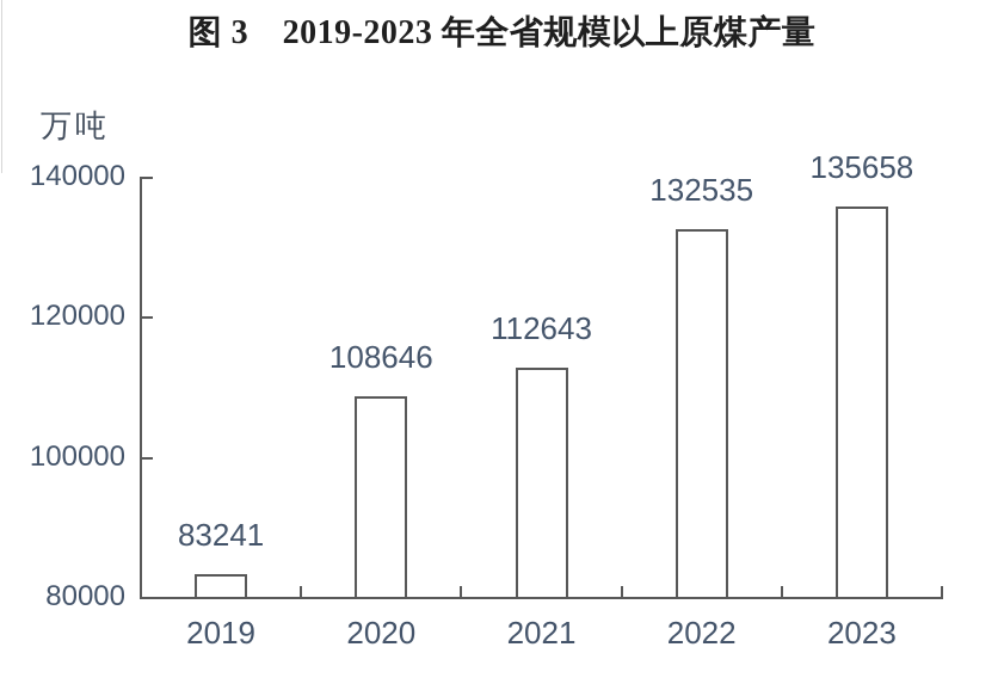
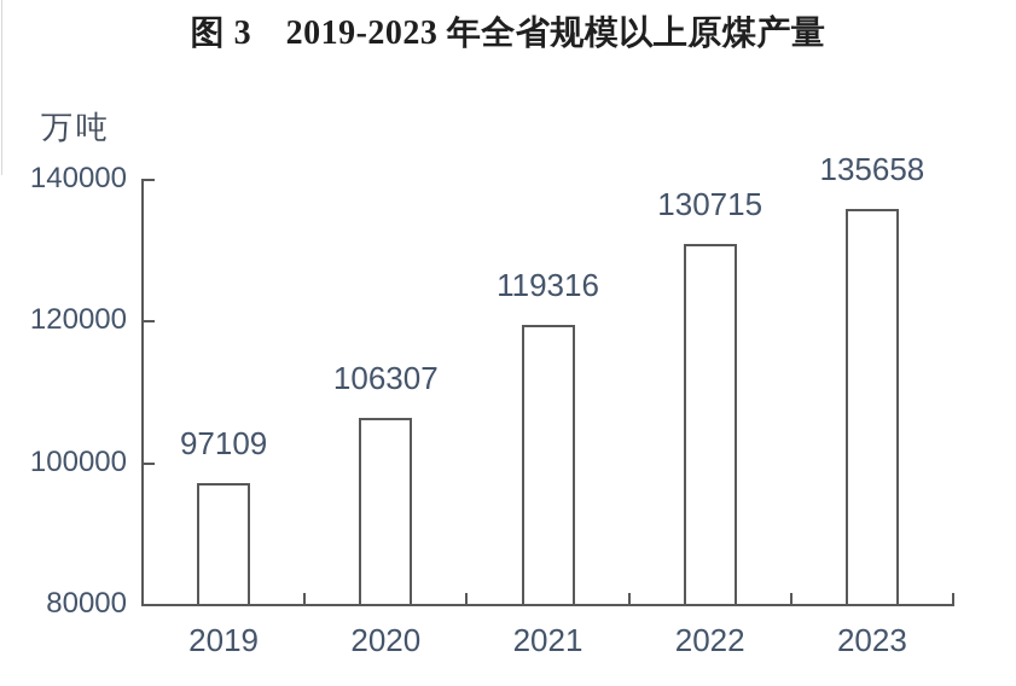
2019: 83241 -> 97109
2020: 108646 -> 106307
2021: 112643 -> 119316
2022: 132535 -> 130715
